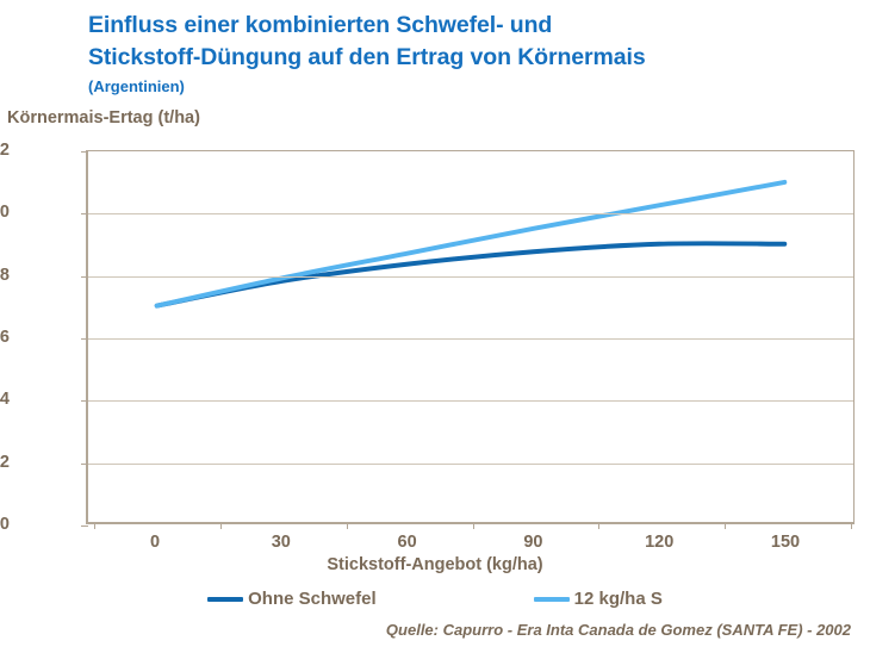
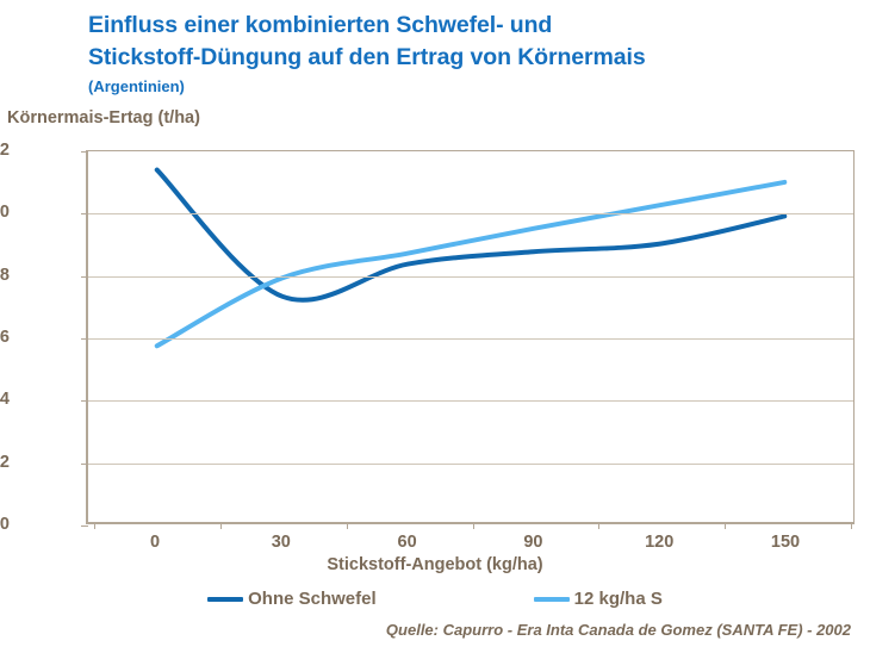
Ohne Schwefel/0: 7.0 -> 11.4
12 kg/ha S/0: 7.0 -> 5.7
Ohne Schwefel/30: 7.8 -> 7.3
Ohne Schwefel/150: 9.0 -> 9.9
